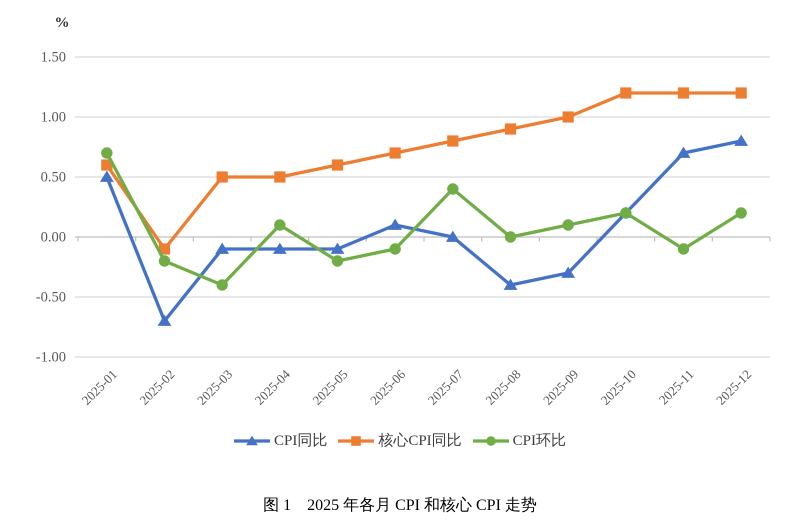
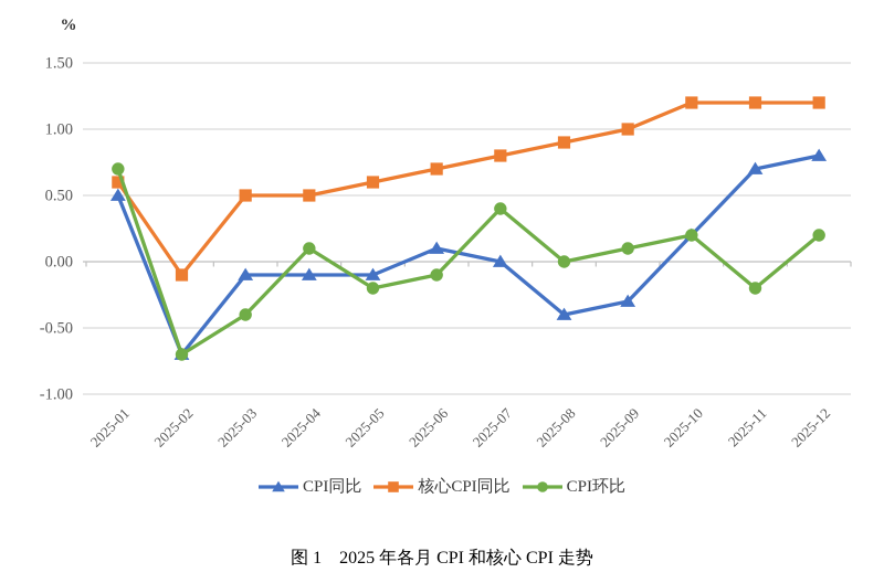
CPI环比/2025-02: -0.2 -> -0.7
CPI环比/2025-11: -0.1 -> -0.2
